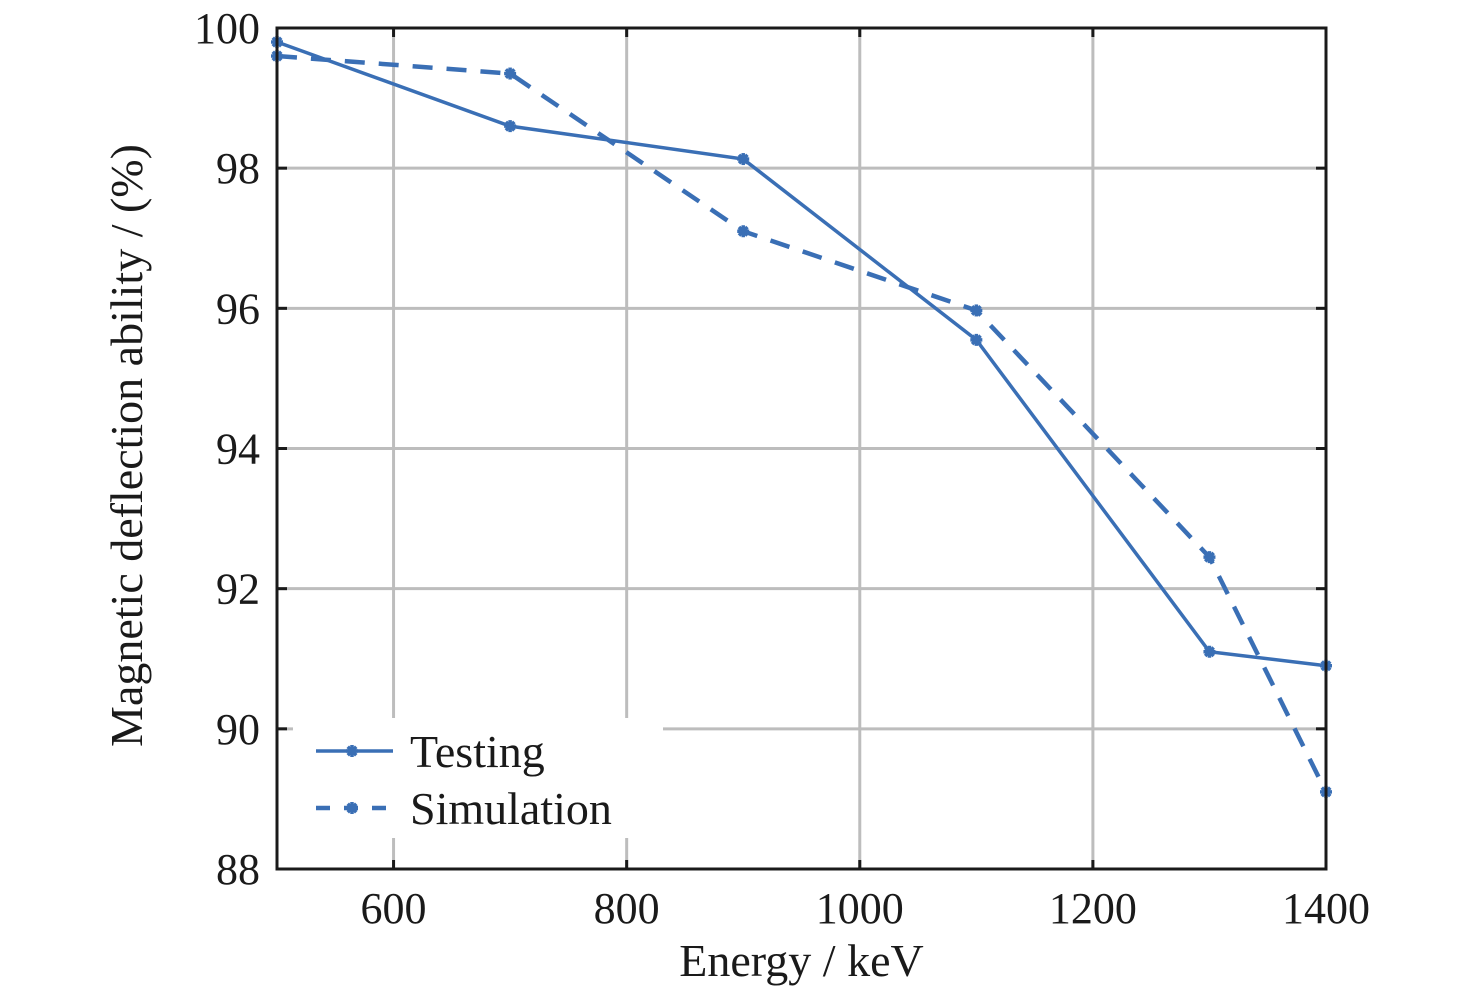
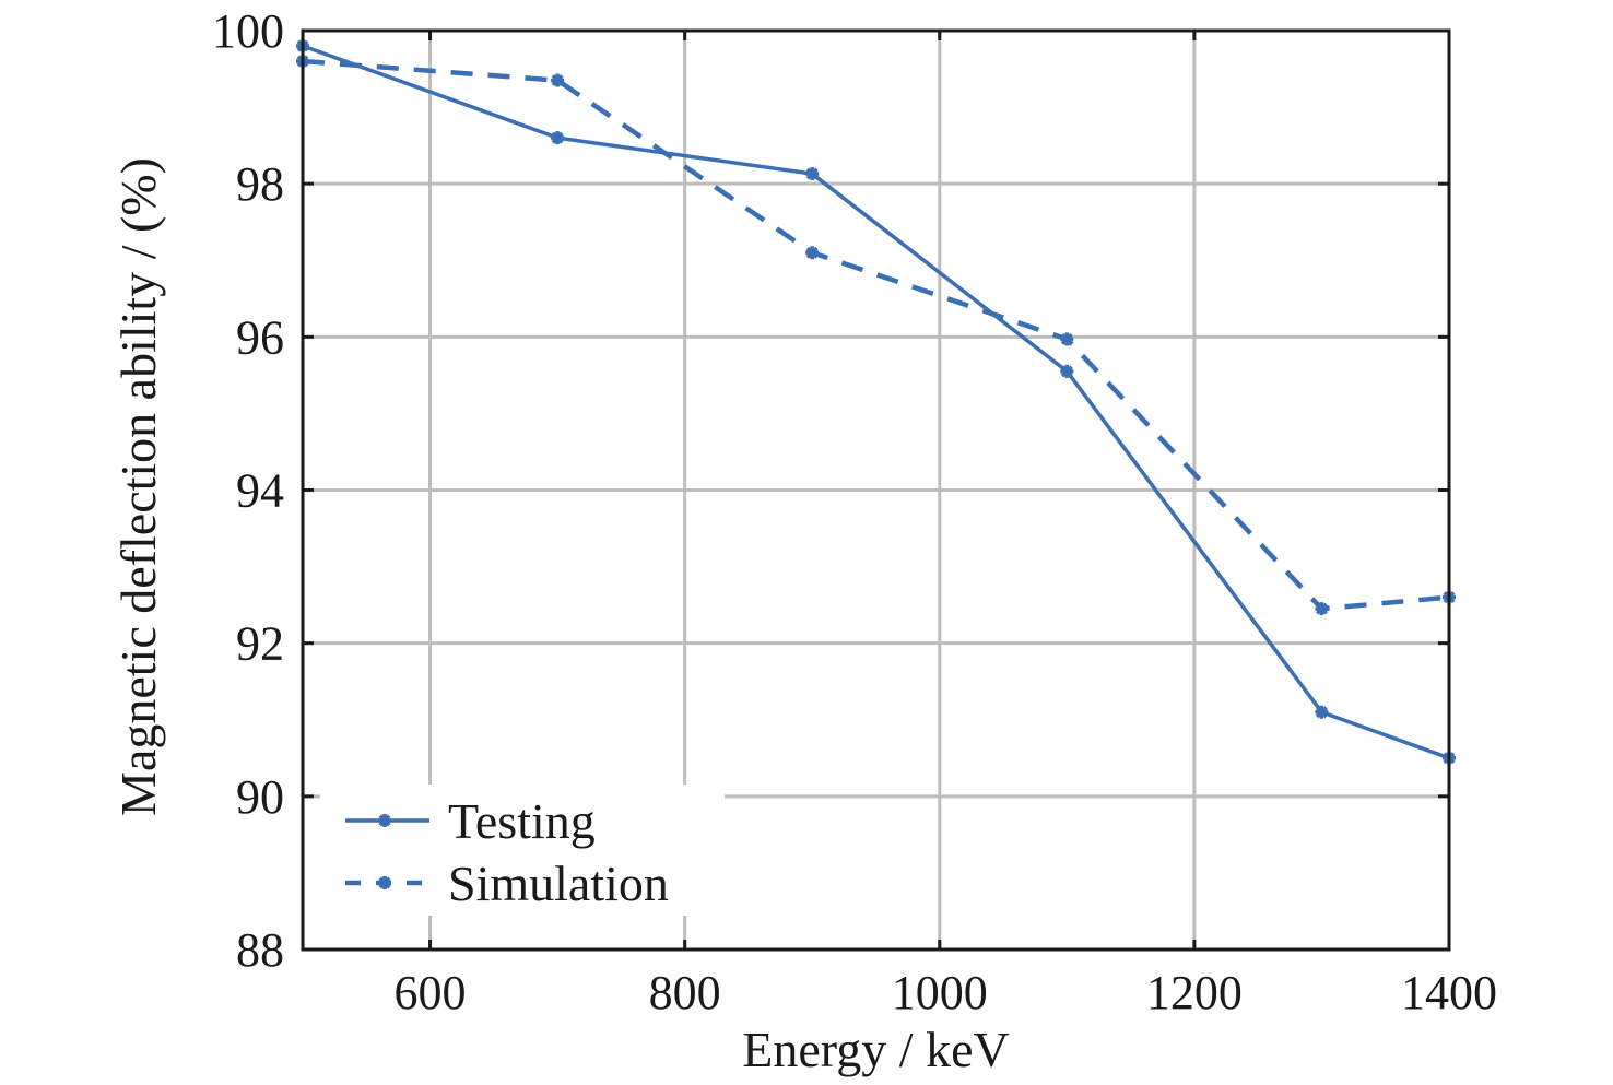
Testing/1400: 90.9 -> 90.5
Simulation/1400: 89.1 -> 92.6
